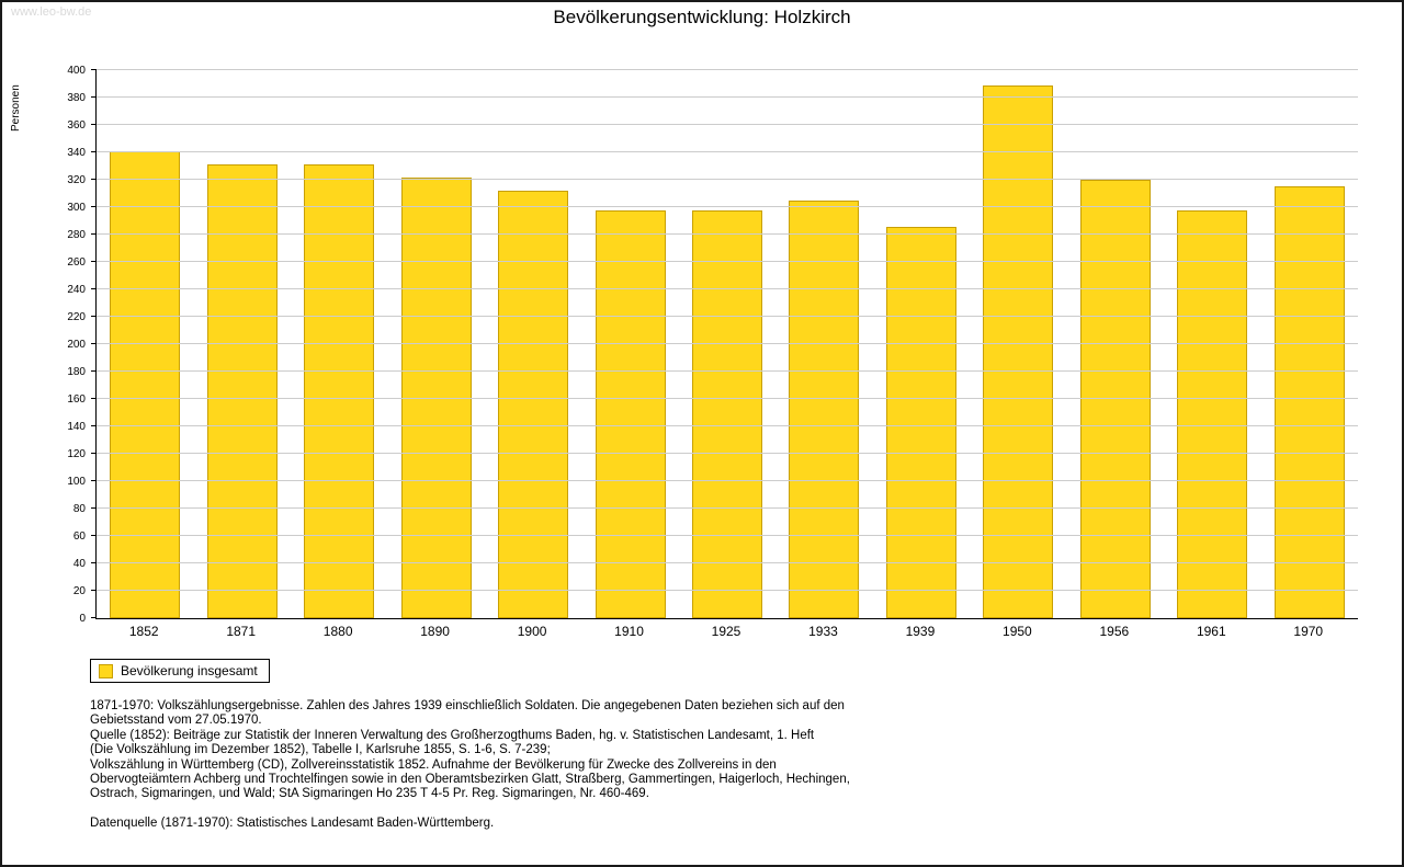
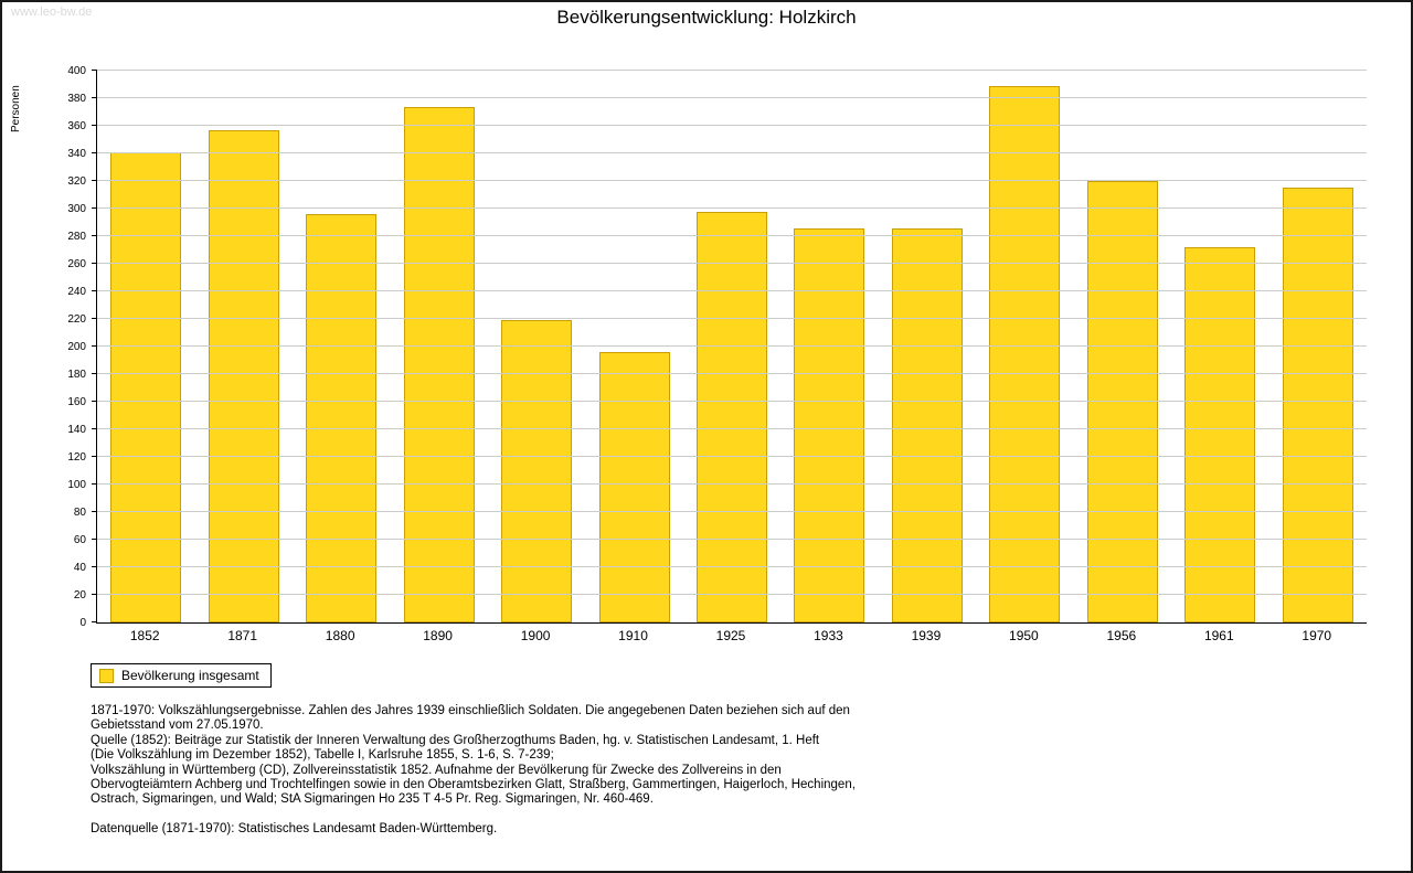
1871: 331 -> 357
1880: 331 -> 296
1890: 322 -> 374
1900: 312 -> 219
1910: 298 -> 196
1933: 305 -> 286
1961: 298 -> 272
